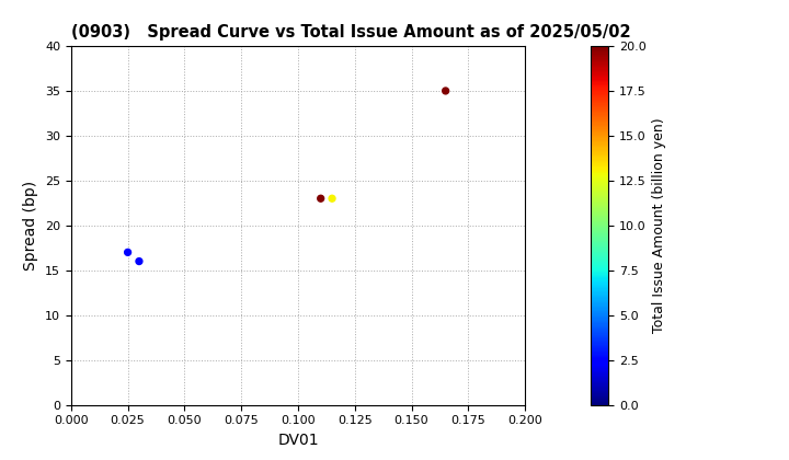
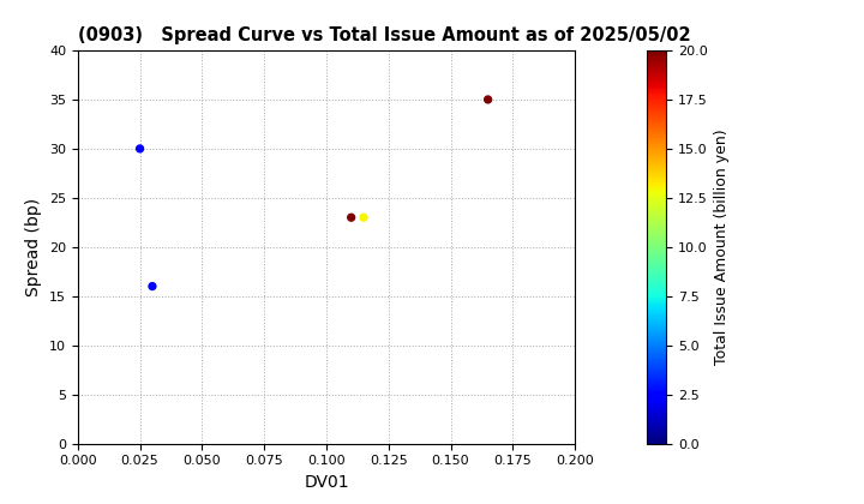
0.025: 17 -> 30
